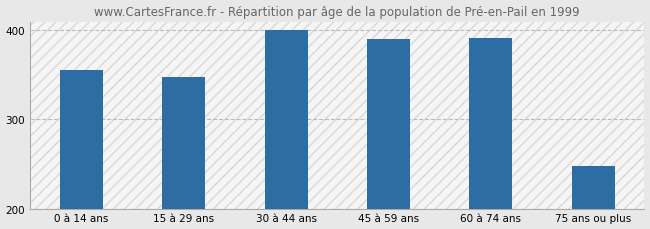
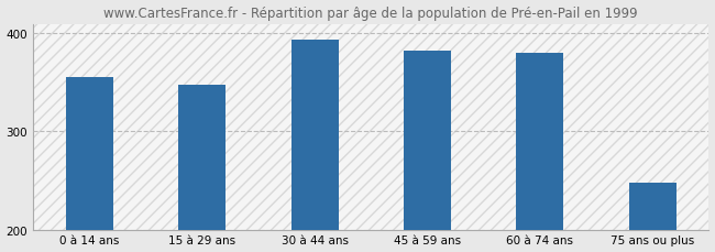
30 à 44 ans: 401 -> 394
45 à 59 ans: 390 -> 382
60 à 74 ans: 392 -> 380
